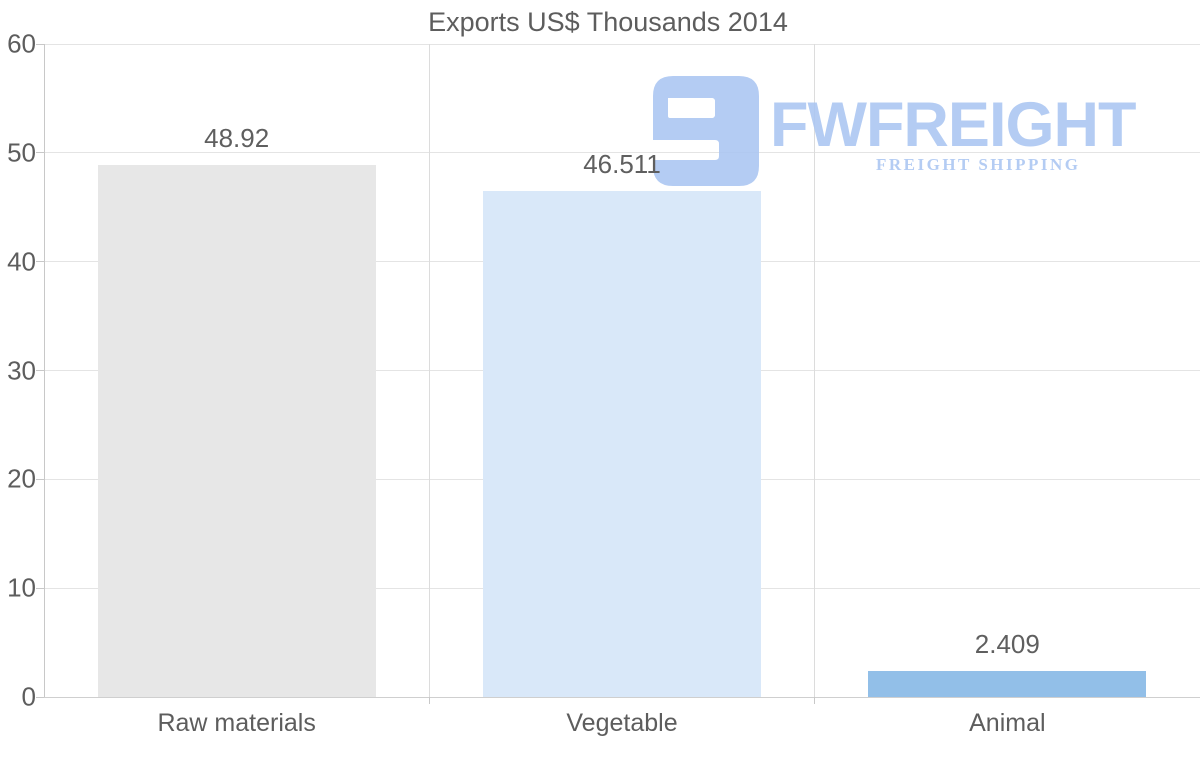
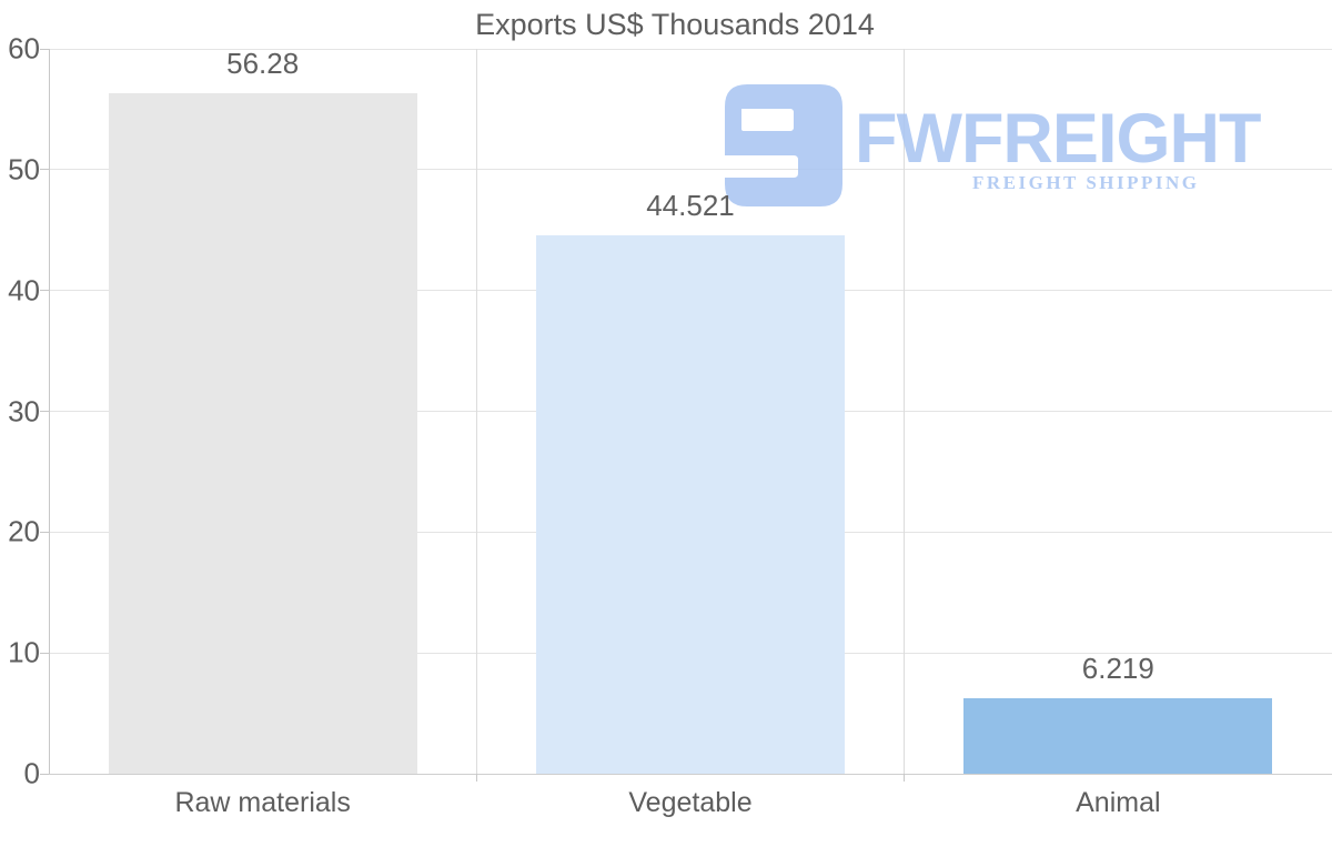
Raw materials: 48.92 -> 56.28
Vegetable: 46.511 -> 44.521
Animal: 2.409 -> 6.219
